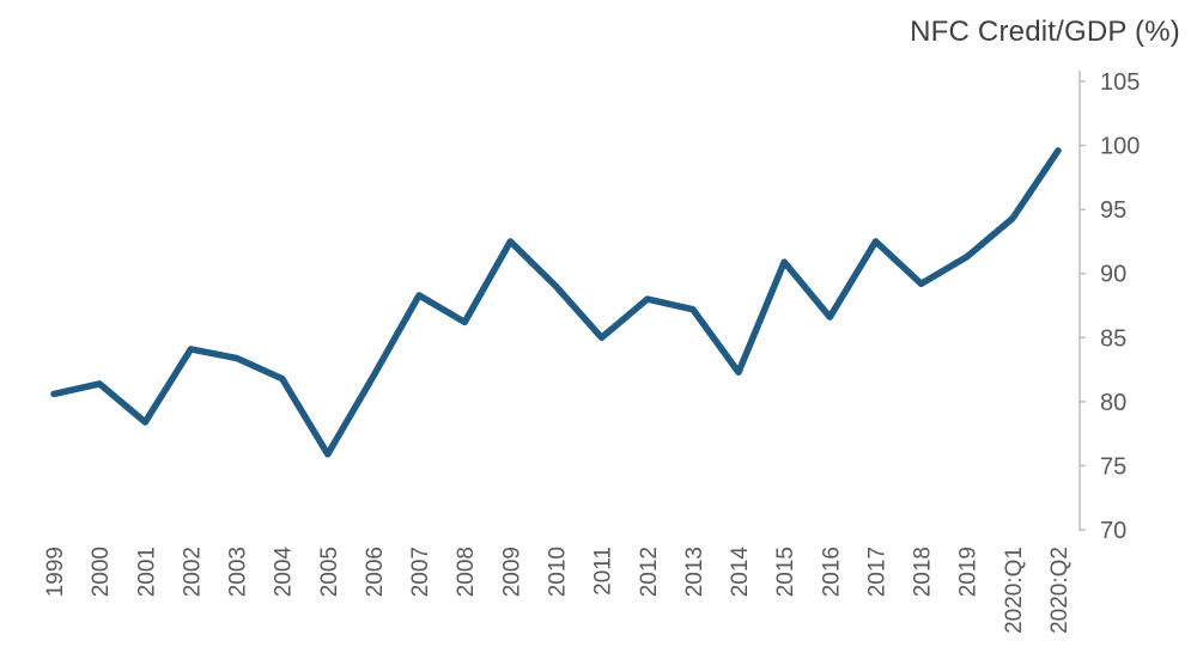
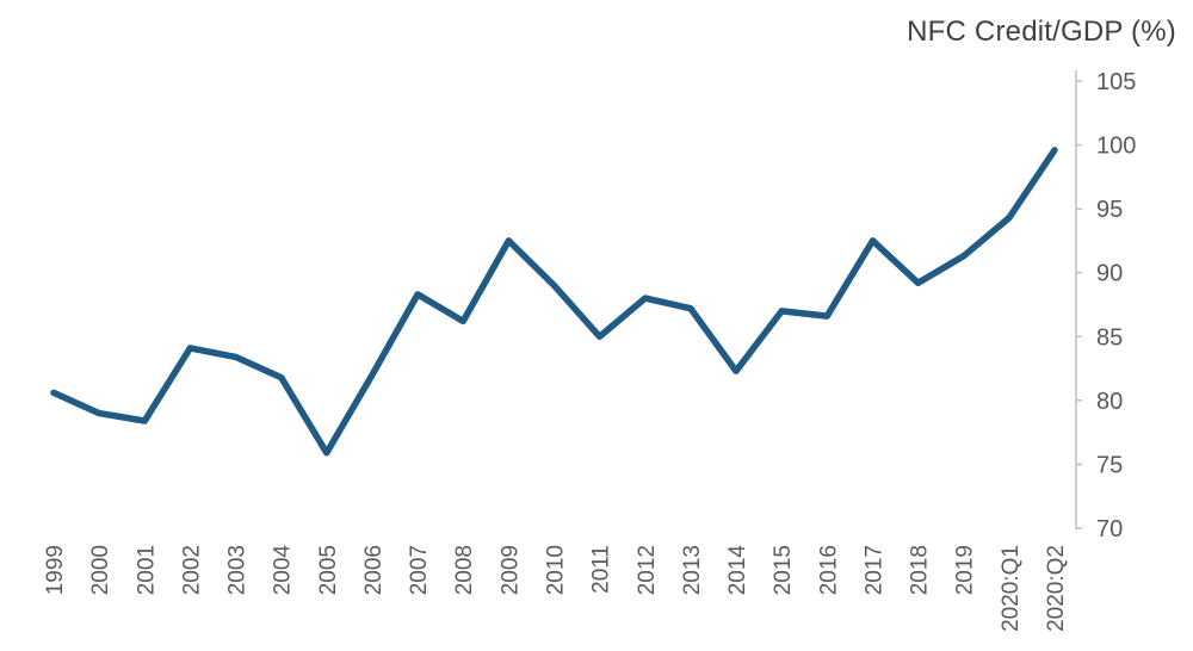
2000: 81.4 -> 79.0
2015: 90.9 -> 87.0
